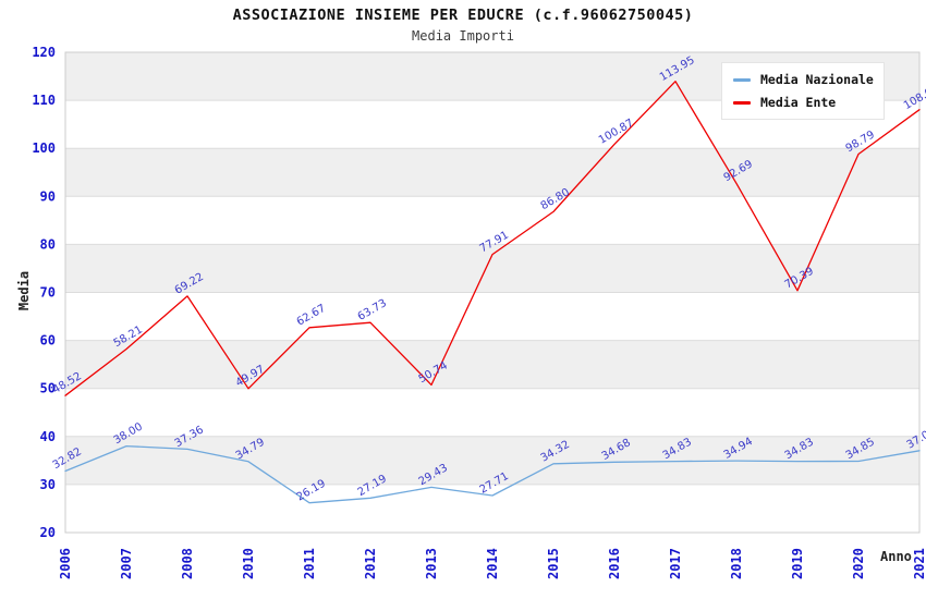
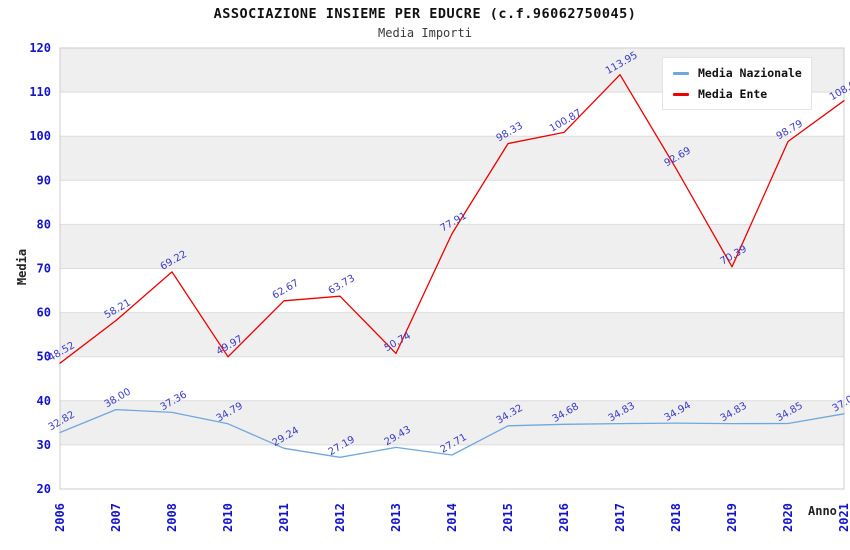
Media Nazionale/2011: 26.19 -> 29.24
Media Ente/2015: 86.80 -> 98.33
